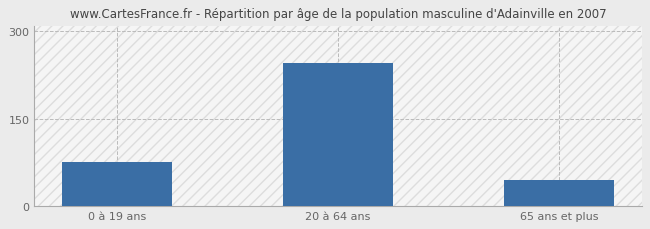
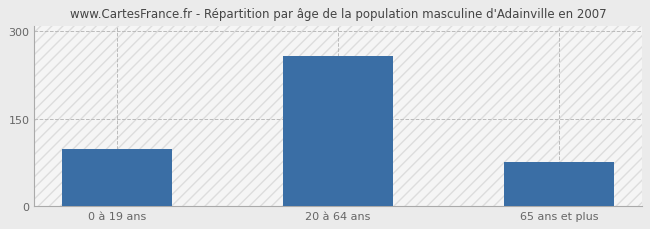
0 à 19 ans: 75 -> 98
20 à 64 ans: 245 -> 258
65 ans et plus: 45 -> 76
